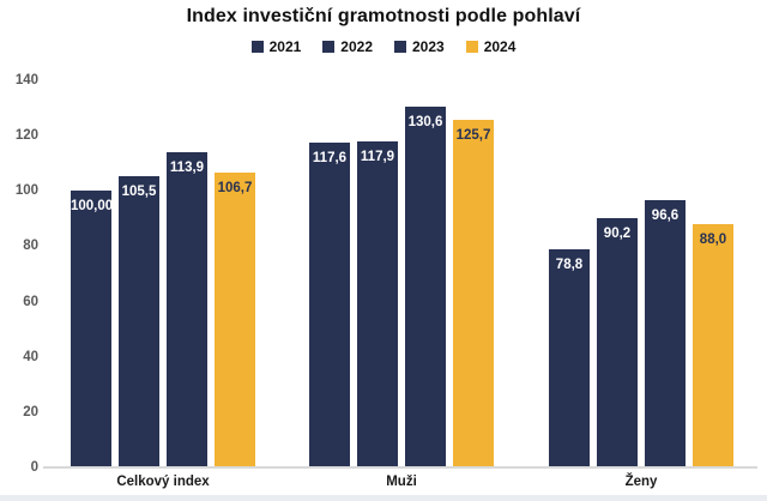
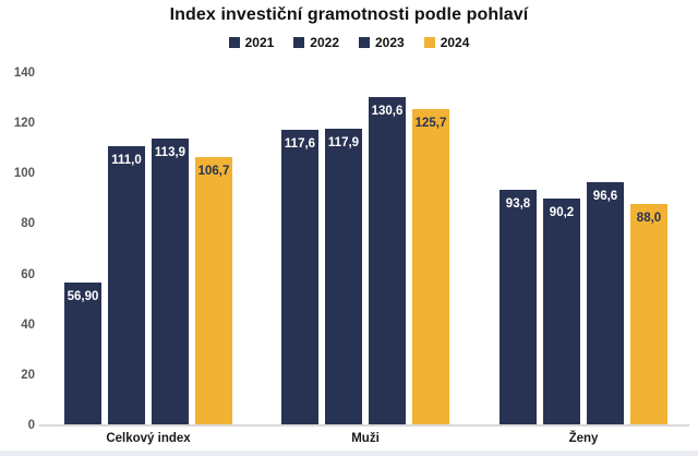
2021/Celkový index: 100,00 -> 56,90
2022/Celkový index: 105,5 -> 111,0
2021/Ženy: 78,8 -> 93,8
